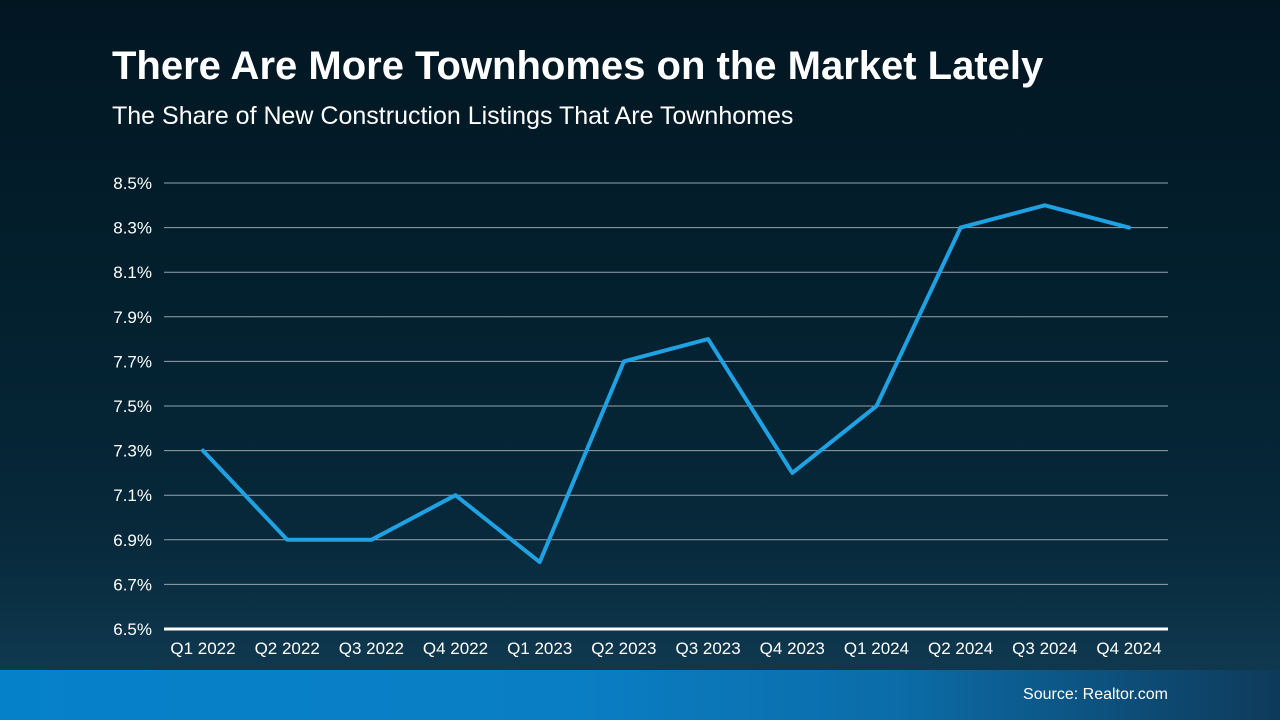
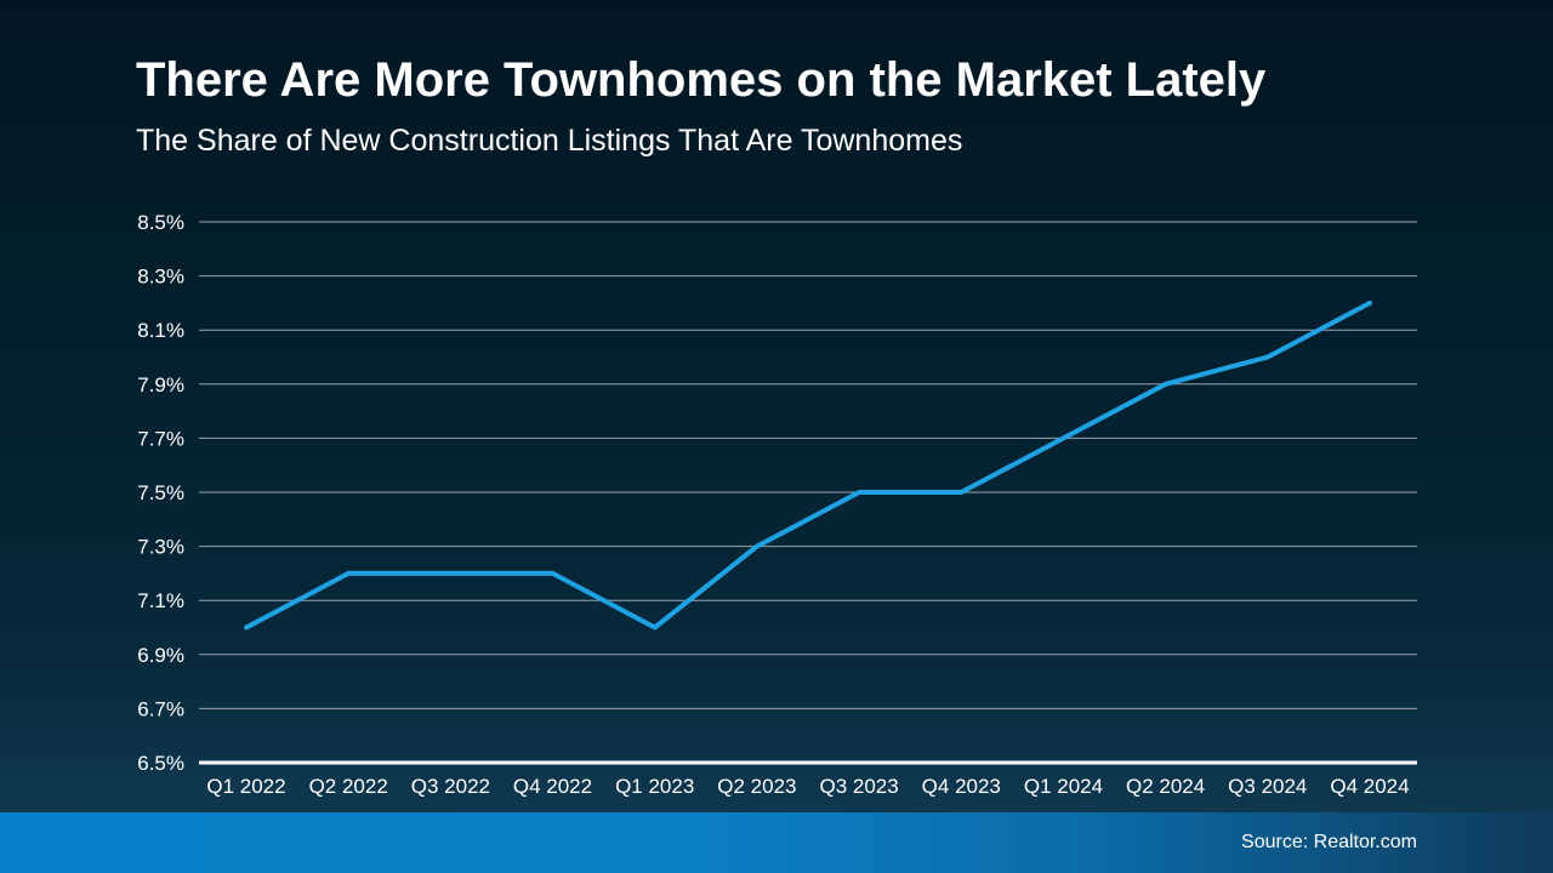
Q1 2022: 7.3% -> 7.0%
Q2 2022: 6.9% -> 7.2%
Q3 2022: 6.9% -> 7.2%
Q4 2022: 7.1% -> 7.2%
Q1 2023: 6.8% -> 7.0%
Q2 2023: 7.7% -> 7.3%
Q3 2023: 7.8% -> 7.5%
Q4 2023: 7.2% -> 7.5%
Q1 2024: 7.5% -> 7.7%
Q2 2024: 8.3% -> 7.9%
Q3 2024: 8.4% -> 8.0%
Q4 2024: 8.3% -> 8.2%
